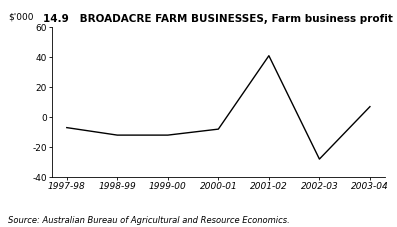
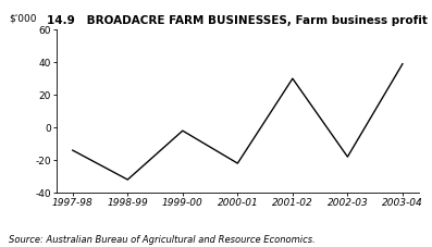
1997-98: -7 -> -14
1998-99: -12 -> -32
1999-00: -12 -> -2
2000-01: -8 -> -22
2001-02: 41 -> 30
2002-03: -28 -> -18
2003-04: 7 -> 39
